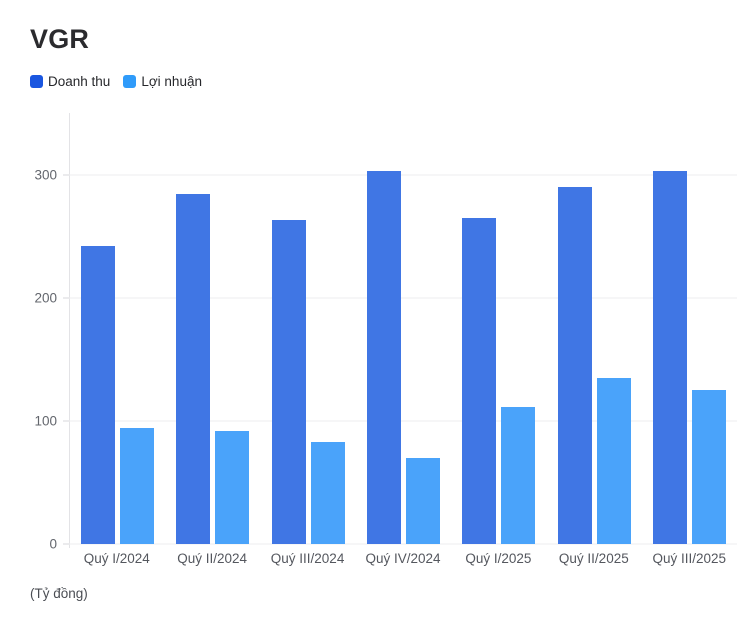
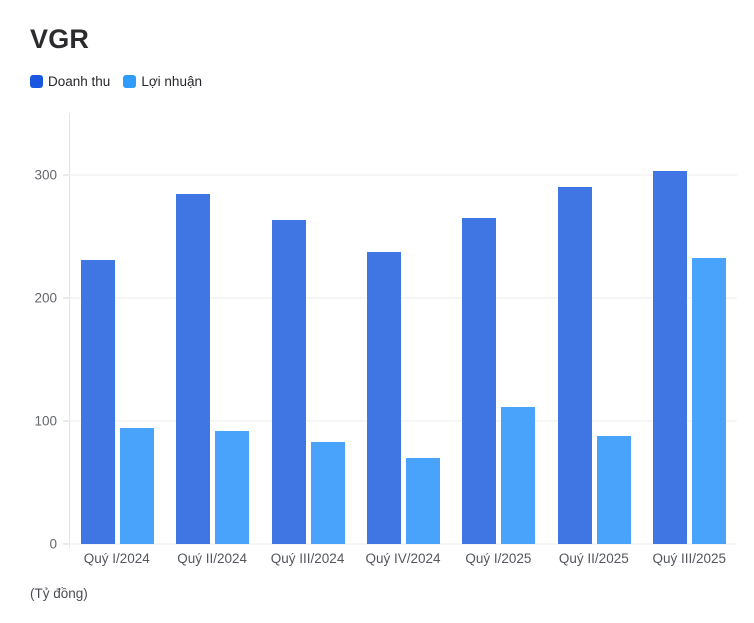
Doanh thu/Quý I/2024: 242 -> 231
Doanh thu/Quý IV/2024: 303 -> 237
Lợi nhuận/Quý II/2025: 135 -> 88
Lợi nhuận/Quý III/2025: 125 -> 232
